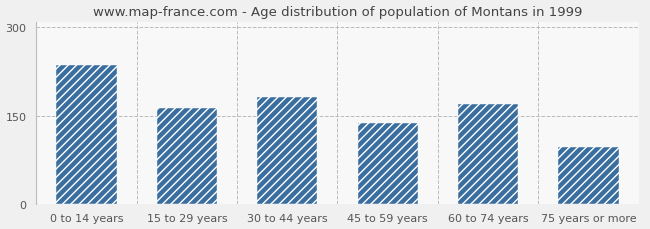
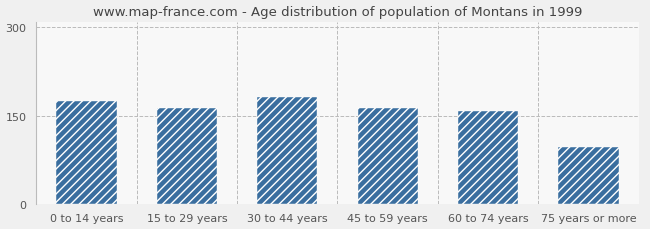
0 to 14 years: 236 -> 175
45 to 59 years: 138 -> 163
60 to 74 years: 170 -> 158
